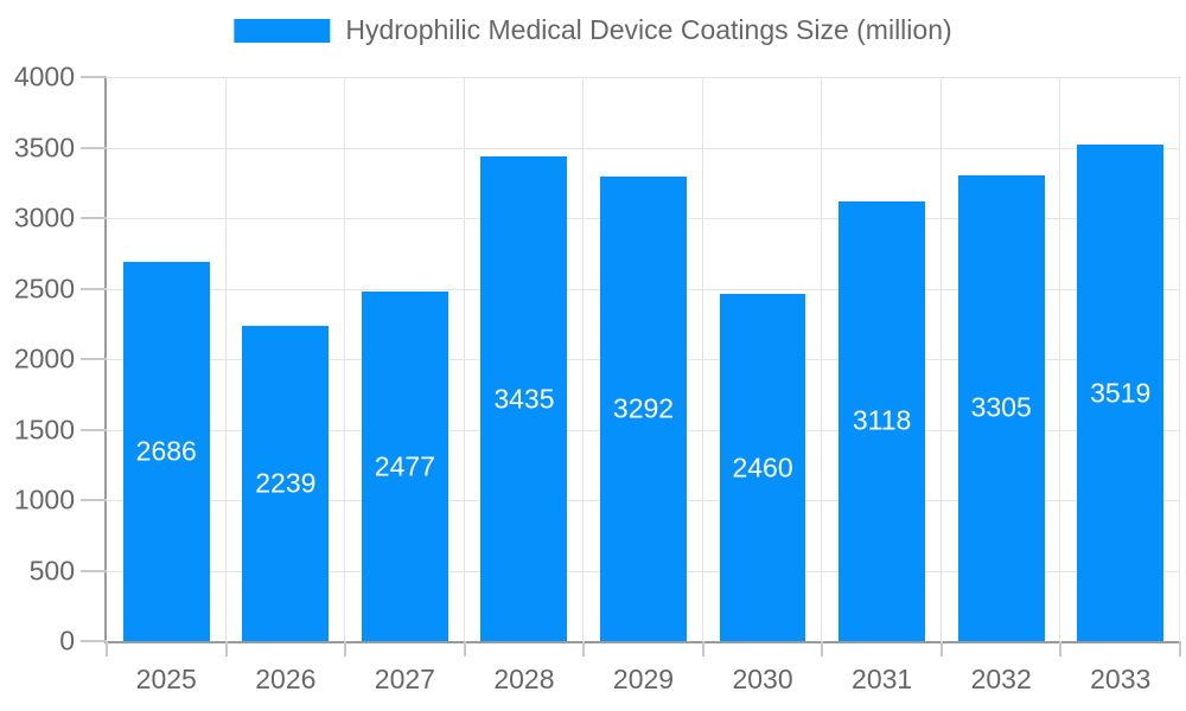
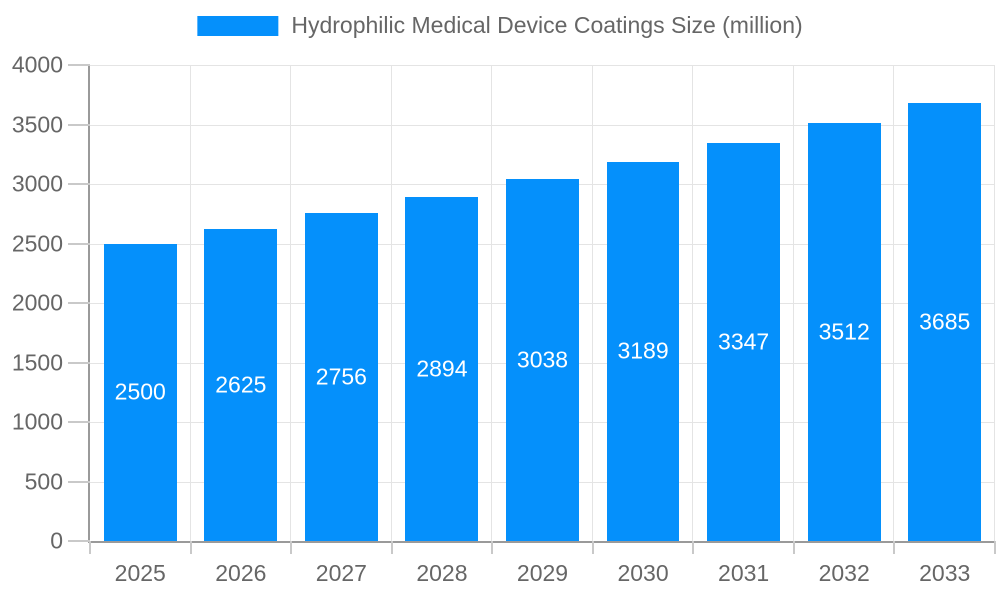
2025: 2686 -> 2500
2026: 2239 -> 2625
2027: 2477 -> 2756
2028: 3435 -> 2894
2029: 3292 -> 3038
2030: 2460 -> 3189
2031: 3118 -> 3347
2032: 3305 -> 3512
2033: 3519 -> 3685
